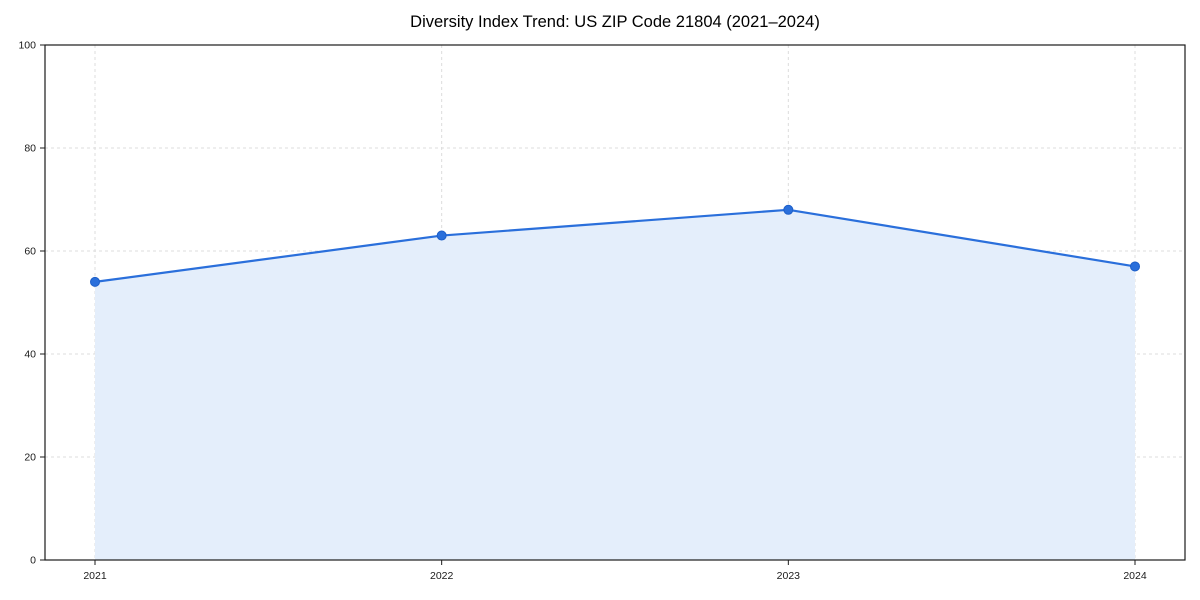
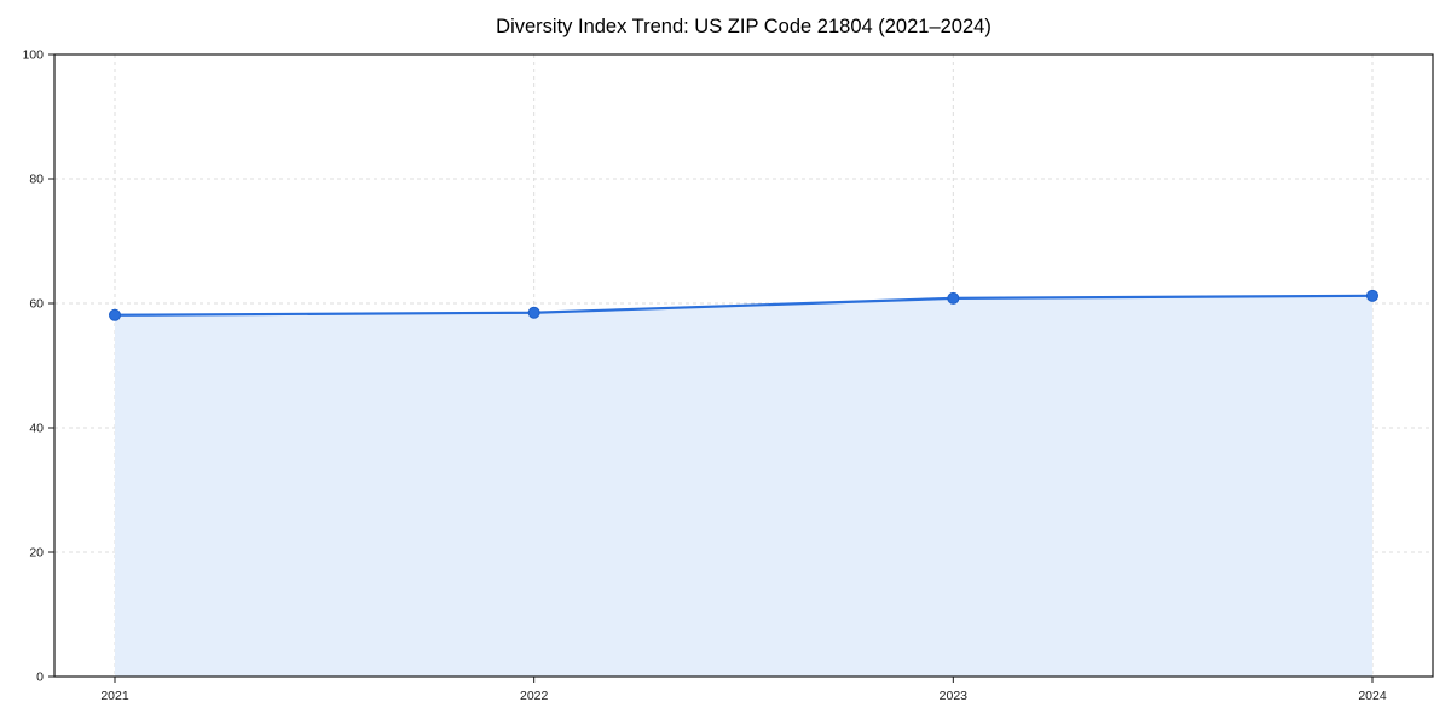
2021: 54 -> 58
2022: 63 -> 58
2023: 68 -> 61
2024: 57 -> 61
